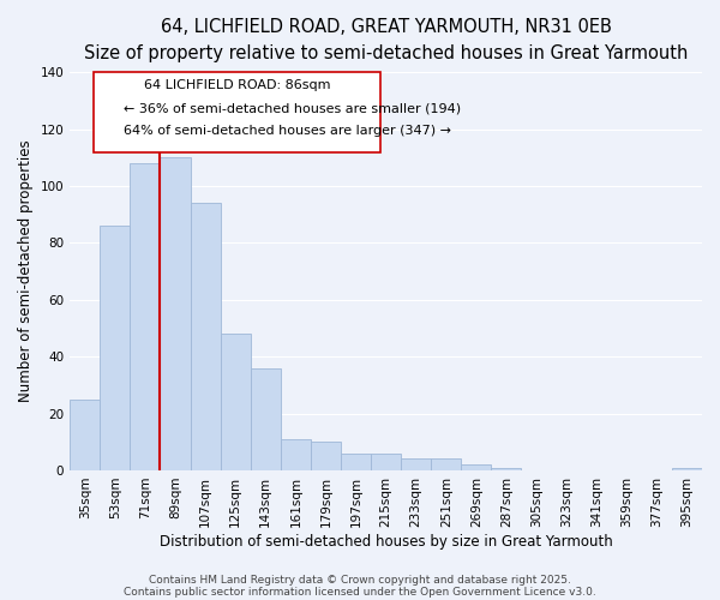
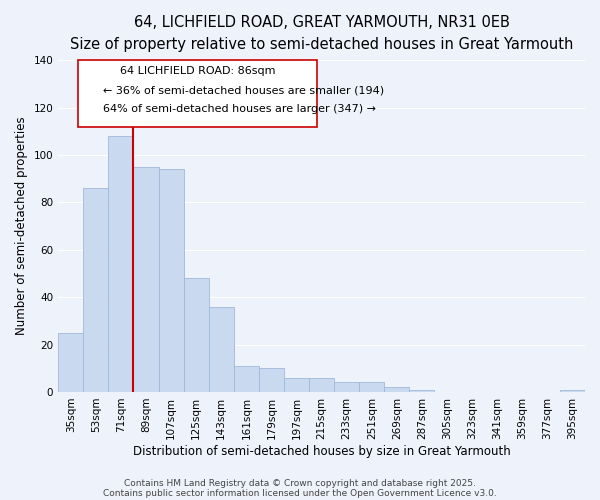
89sqm: 110 -> 95
